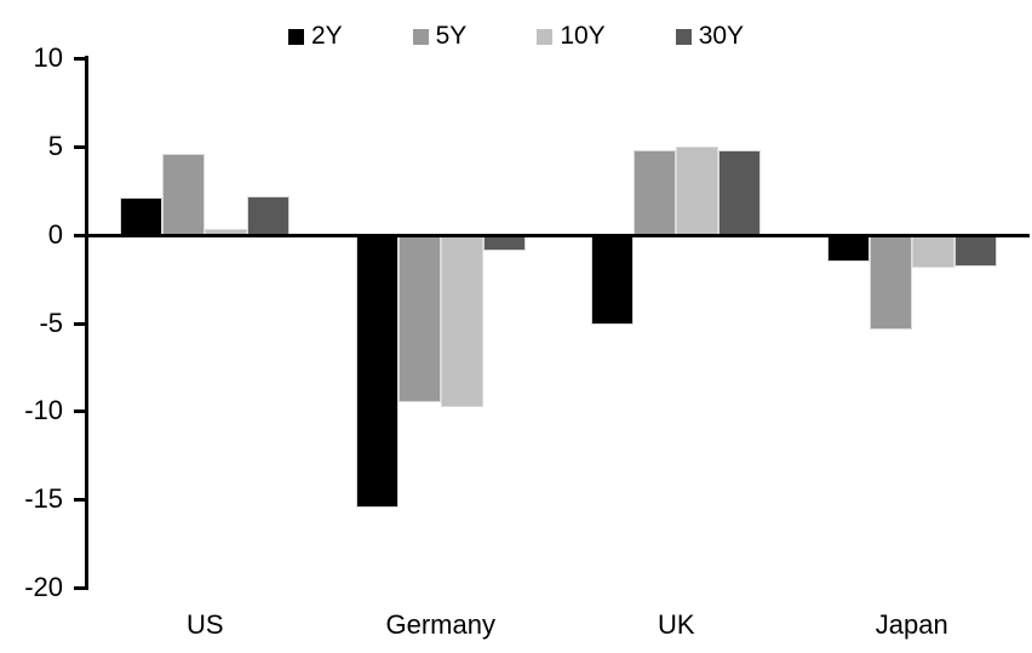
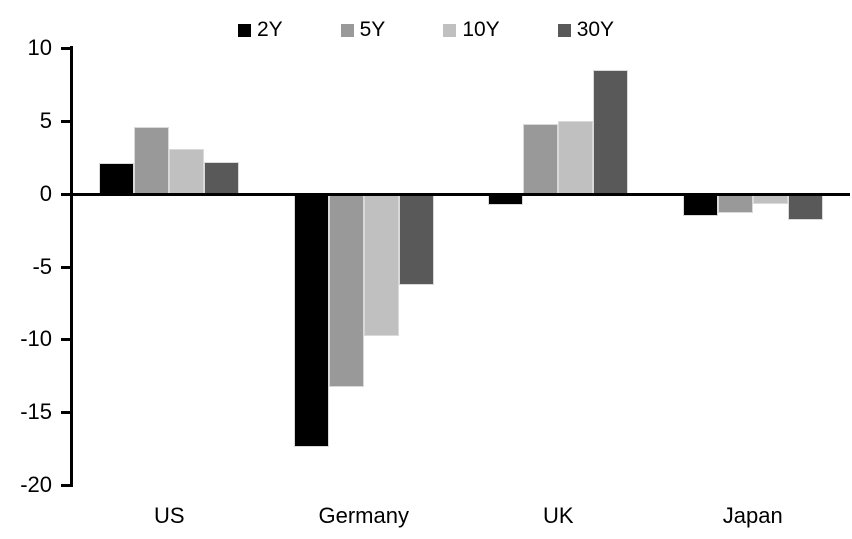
10Y/US: 0.3 -> 3.1
2Y/Germany: -15.5 -> -17.4
5Y/Germany: -9.5 -> -13.3
30Y/Germany: -0.9 -> -6.3
2Y/UK: -5.1 -> -0.8
30Y/UK: 4.8 -> 8.5
5Y/Japan: -5.4 -> -1.3
10Y/Japan: -1.9 -> -0.7
